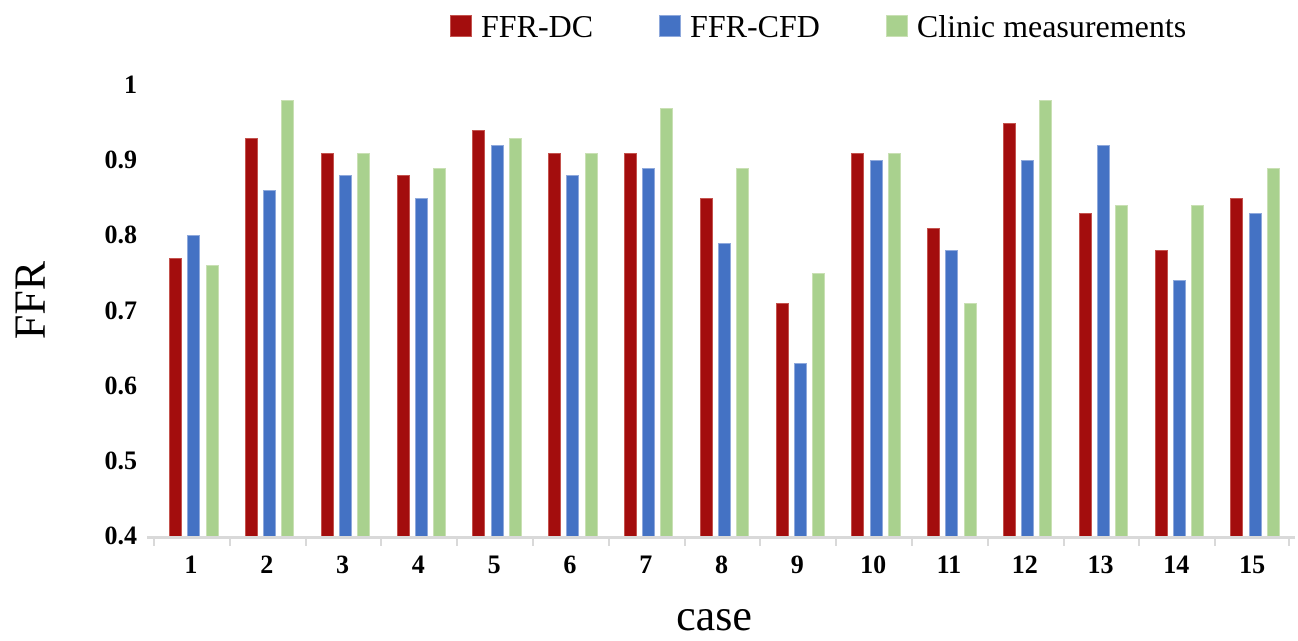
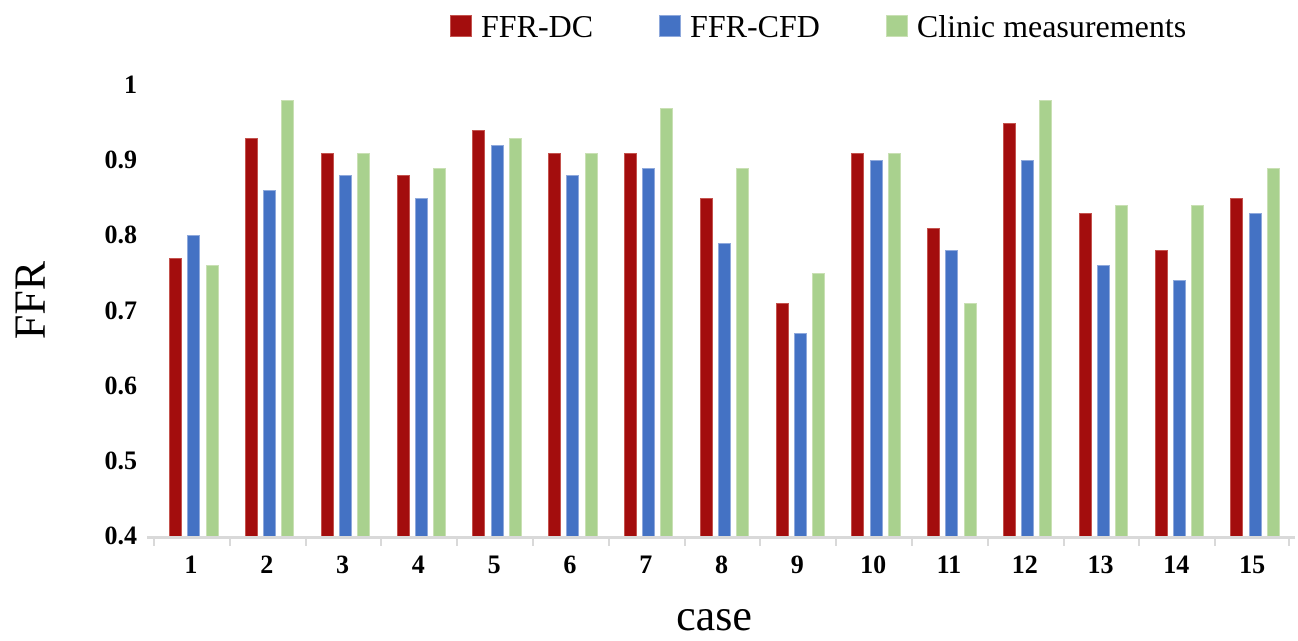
FFR-CFD/9: 0.63 -> 0.67
FFR-CFD/13: 0.92 -> 0.76
